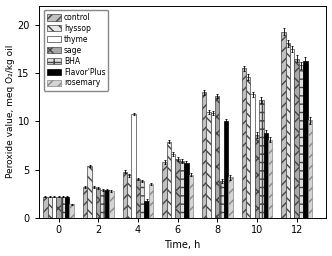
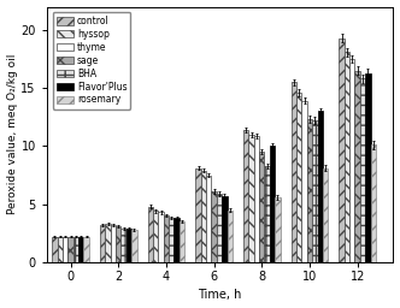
rosemary/0: 1.4 -> 2.2
hyssop/2: 5.4 -> 3.3
thyme/4: 10.8 -> 4.3
Flavor'Plus/4: 1.8 -> 3.8
control/6: 5.8 -> 8.1
thyme/6: 6.6 -> 7.5
control/8: 13.0 -> 11.4
sage/8: 12.6 -> 9.5
BHA/8: 3.8 -> 8.3
rosemary/8: 4.2 -> 5.6
thyme/10: 12.8 -> 13.9
sage/10: 8.6 -> 12.3
Flavor'Plus/10: 8.8 -> 13.0
